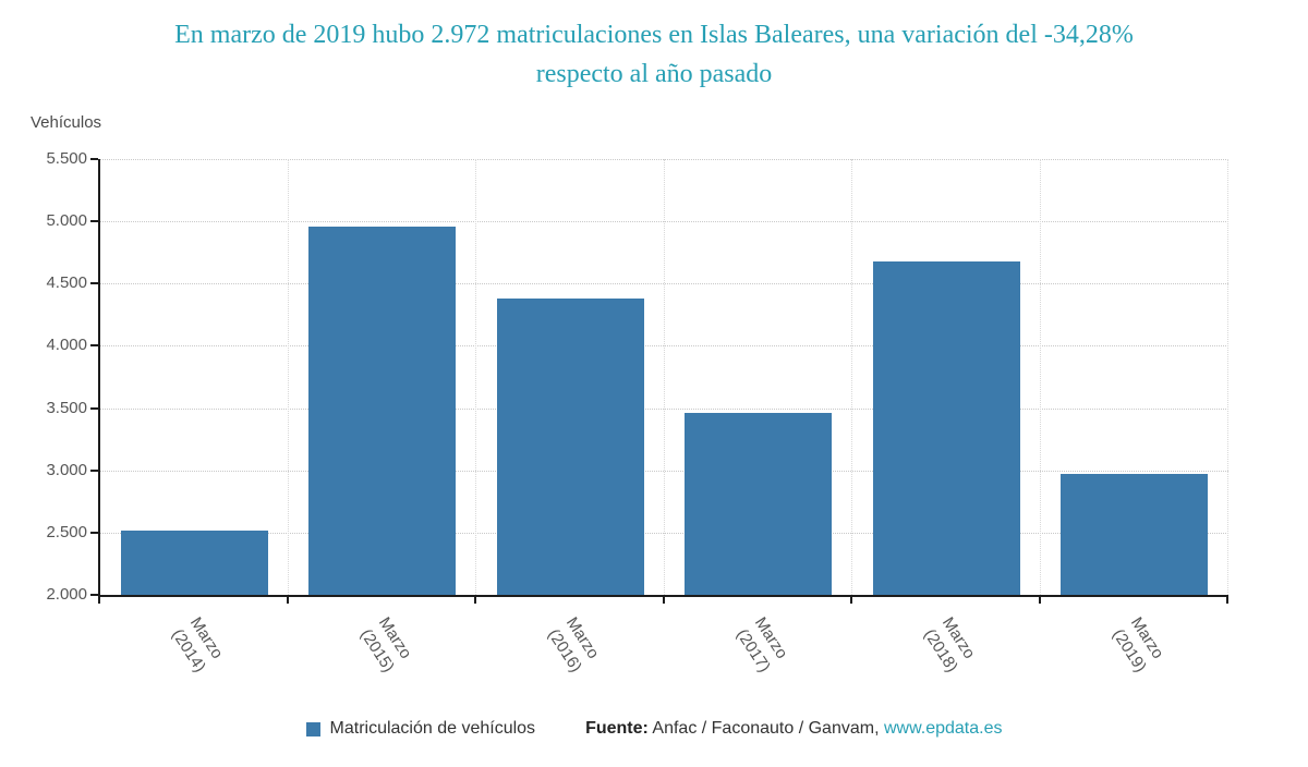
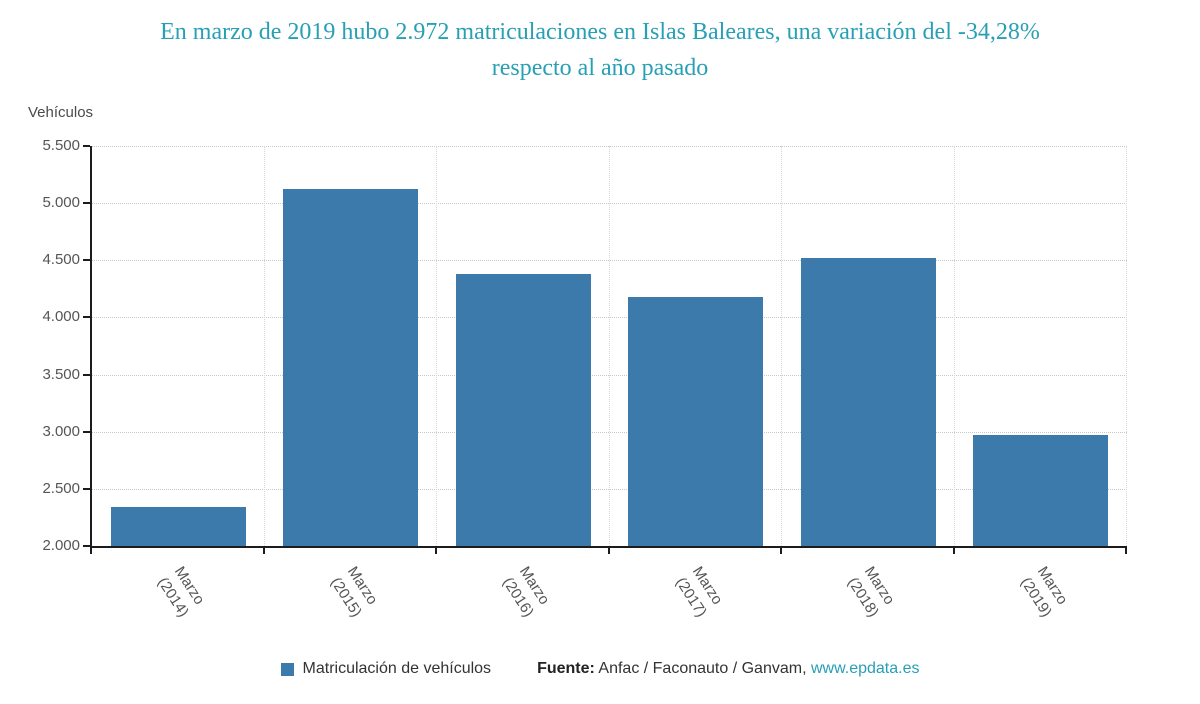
Marzo (2014): 2520 -> 2340
Marzo (2015): 4960 -> 5120
Marzo (2017): 3460 -> 4180
Marzo (2018): 4680 -> 4520
